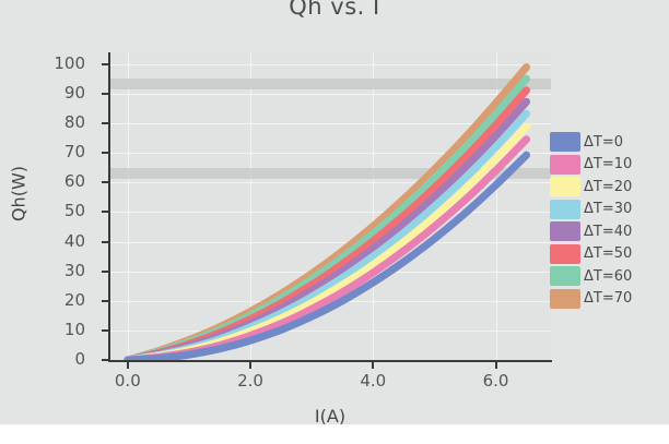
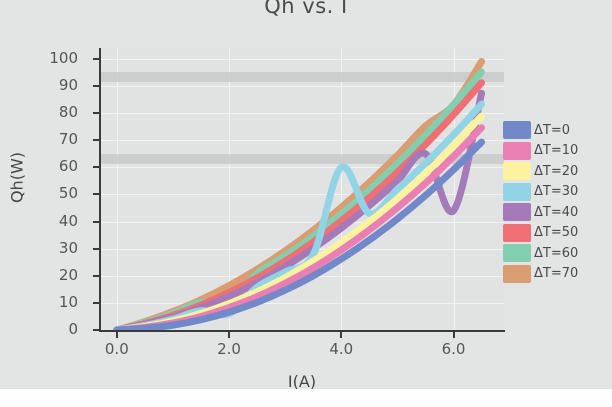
ΔT=30/2.0: 11 -> 6
ΔT=60/2.0: 15 -> 10
ΔT=30/4.0: 35 -> 60
ΔT=40/6.0: 76 -> 44
ΔT=70/6.0: 87 -> 83
